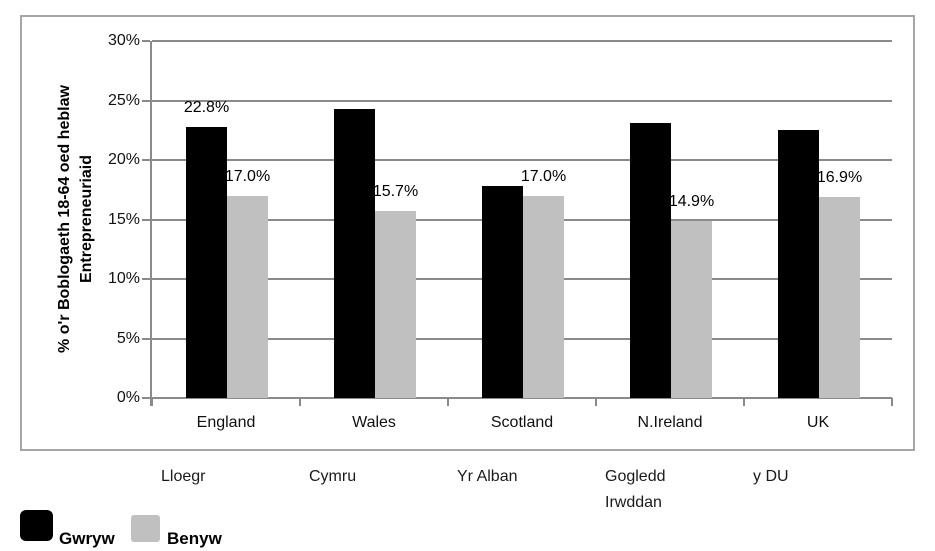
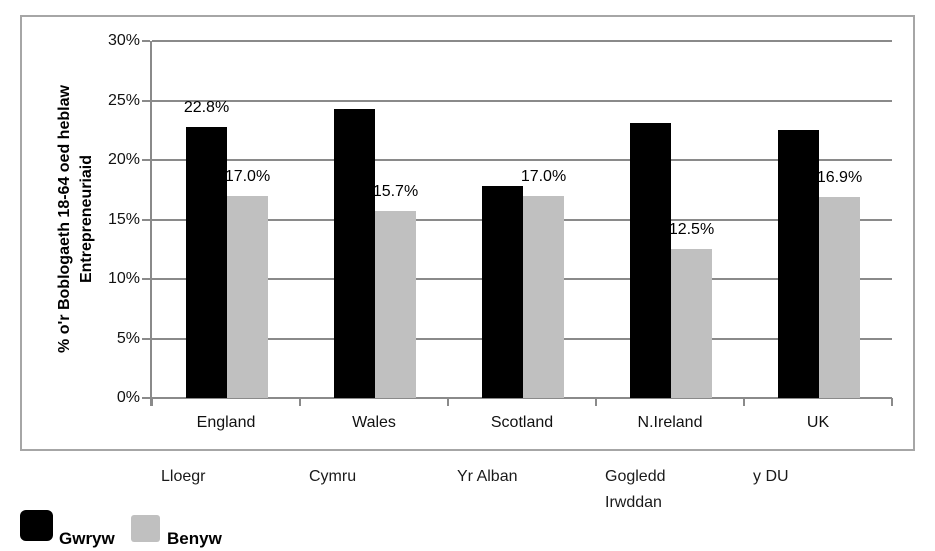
Benyw/N.Ireland: 14.9% -> 12.5%
